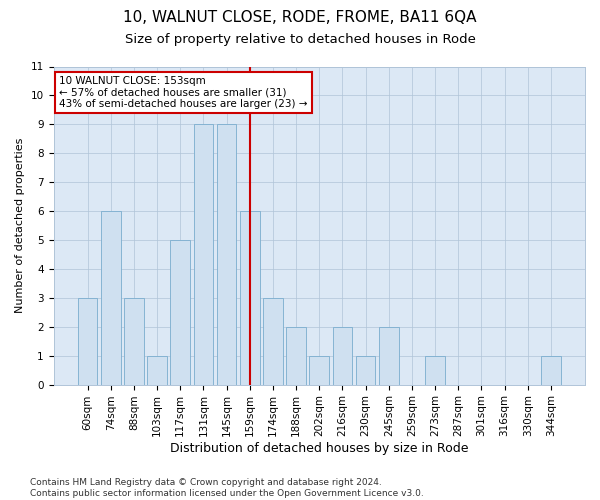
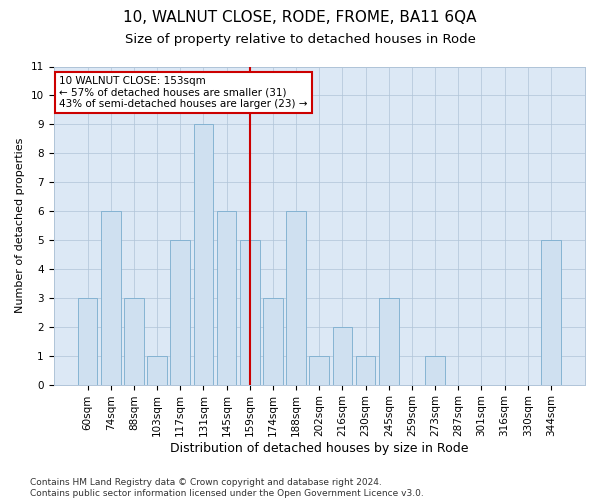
145sqm: 9 -> 6
159sqm: 6 -> 5
188sqm: 2 -> 6
245sqm: 2 -> 3
344sqm: 1 -> 5
